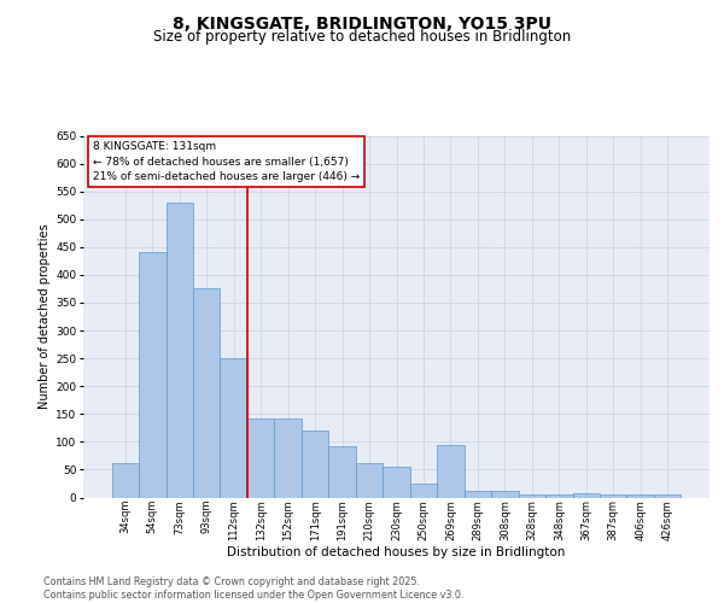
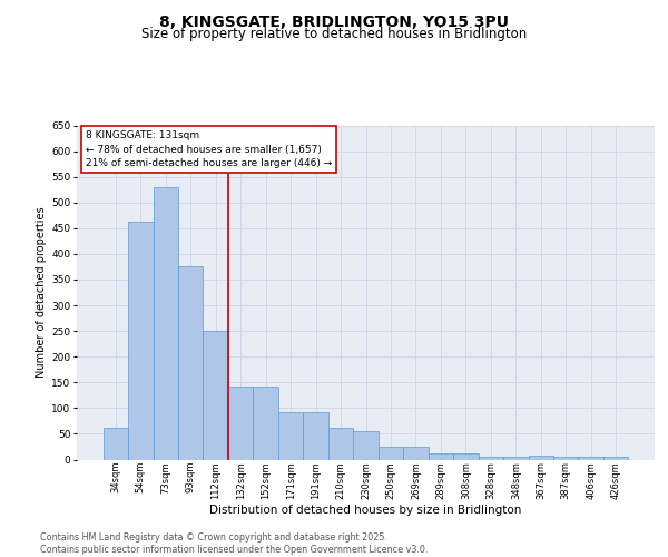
54sqm: 440 -> 462
171sqm: 120 -> 93
269sqm: 95 -> 25
